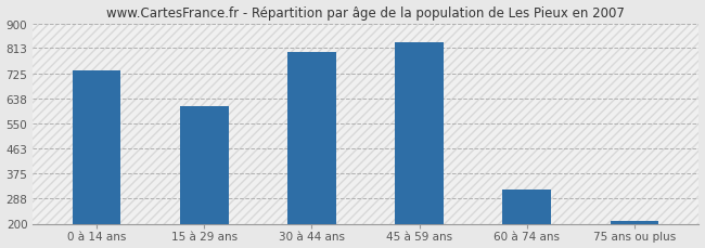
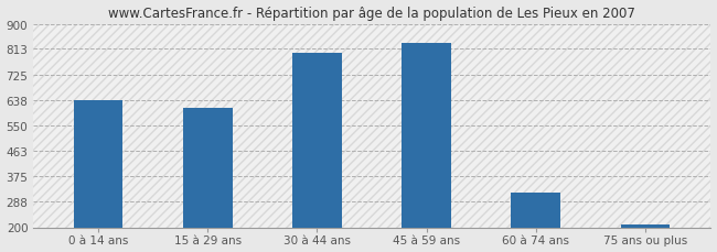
0 à 14 ans: 735 -> 638
